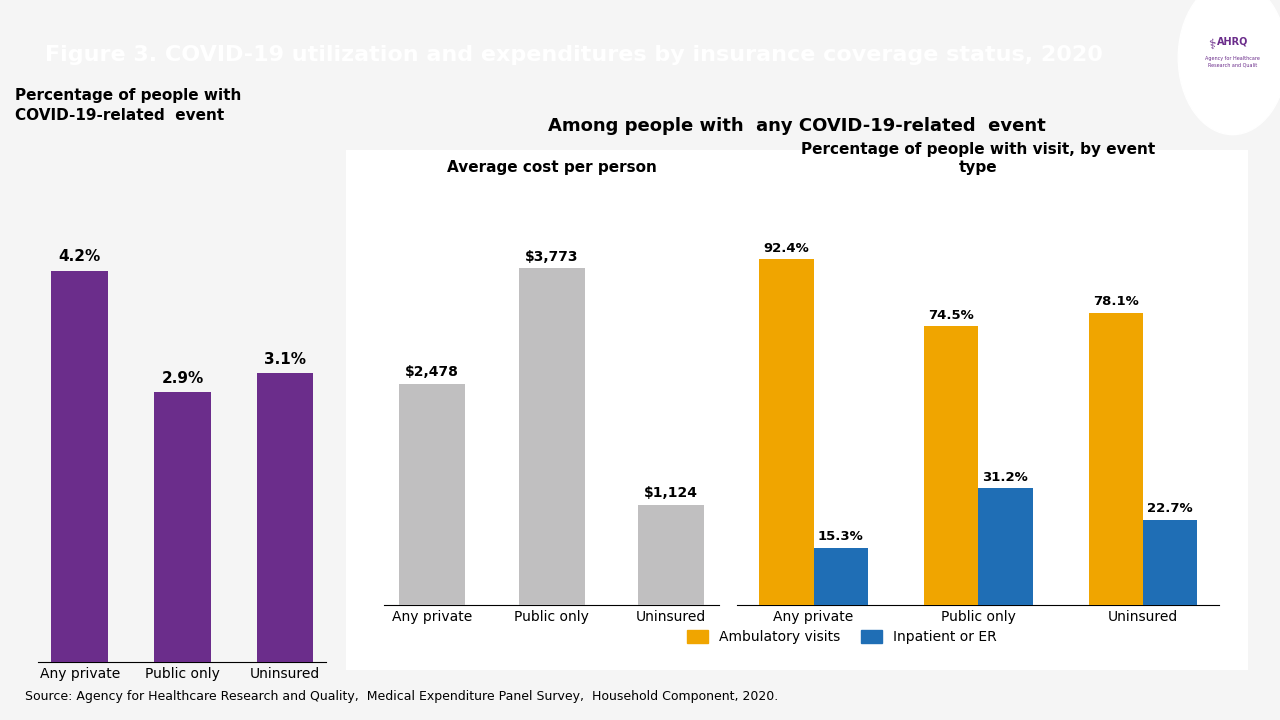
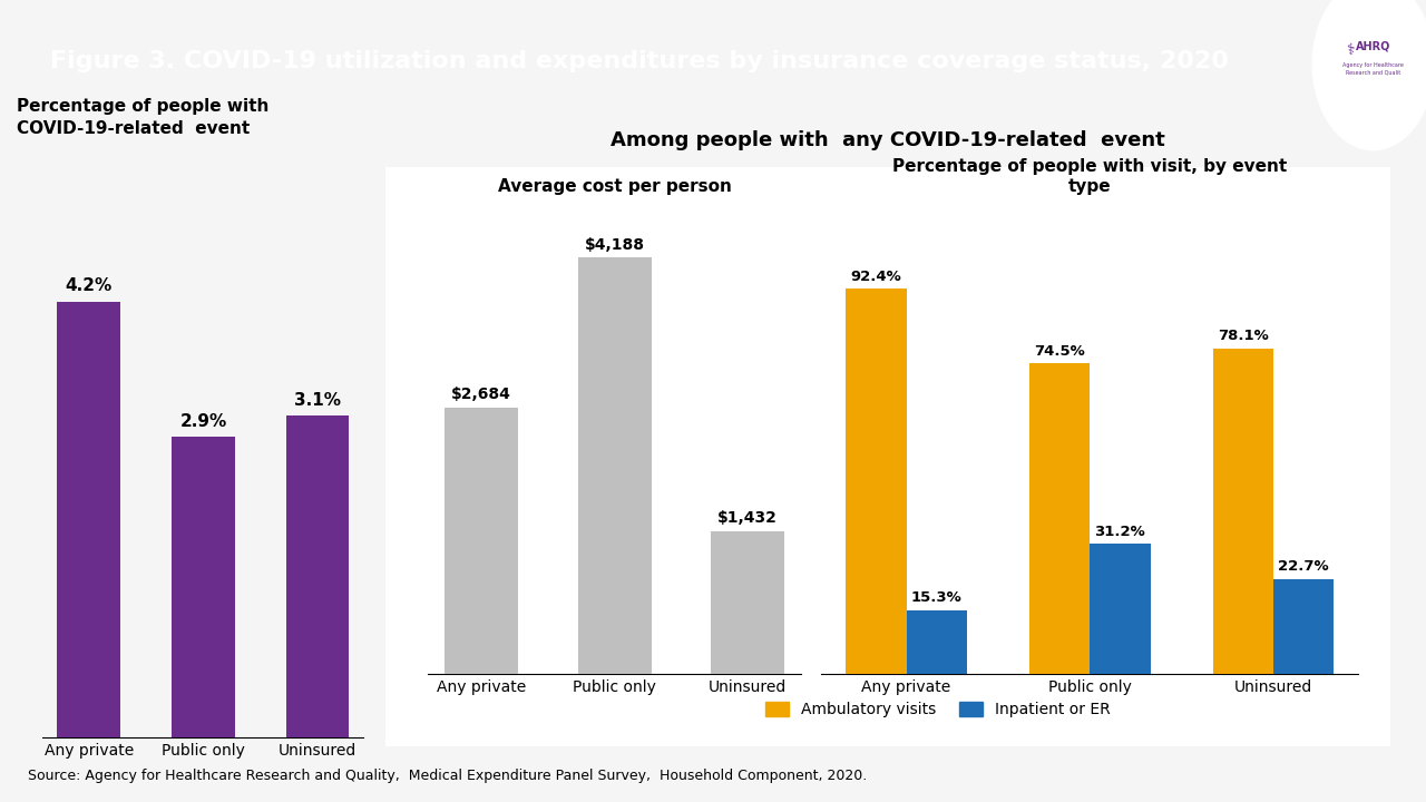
Average cost per person/Any private: $2,478 -> $2,684
Average cost per person/Public only: $3,773 -> $4,188
Average cost per person/Uninsured: $1,124 -> $1,432
